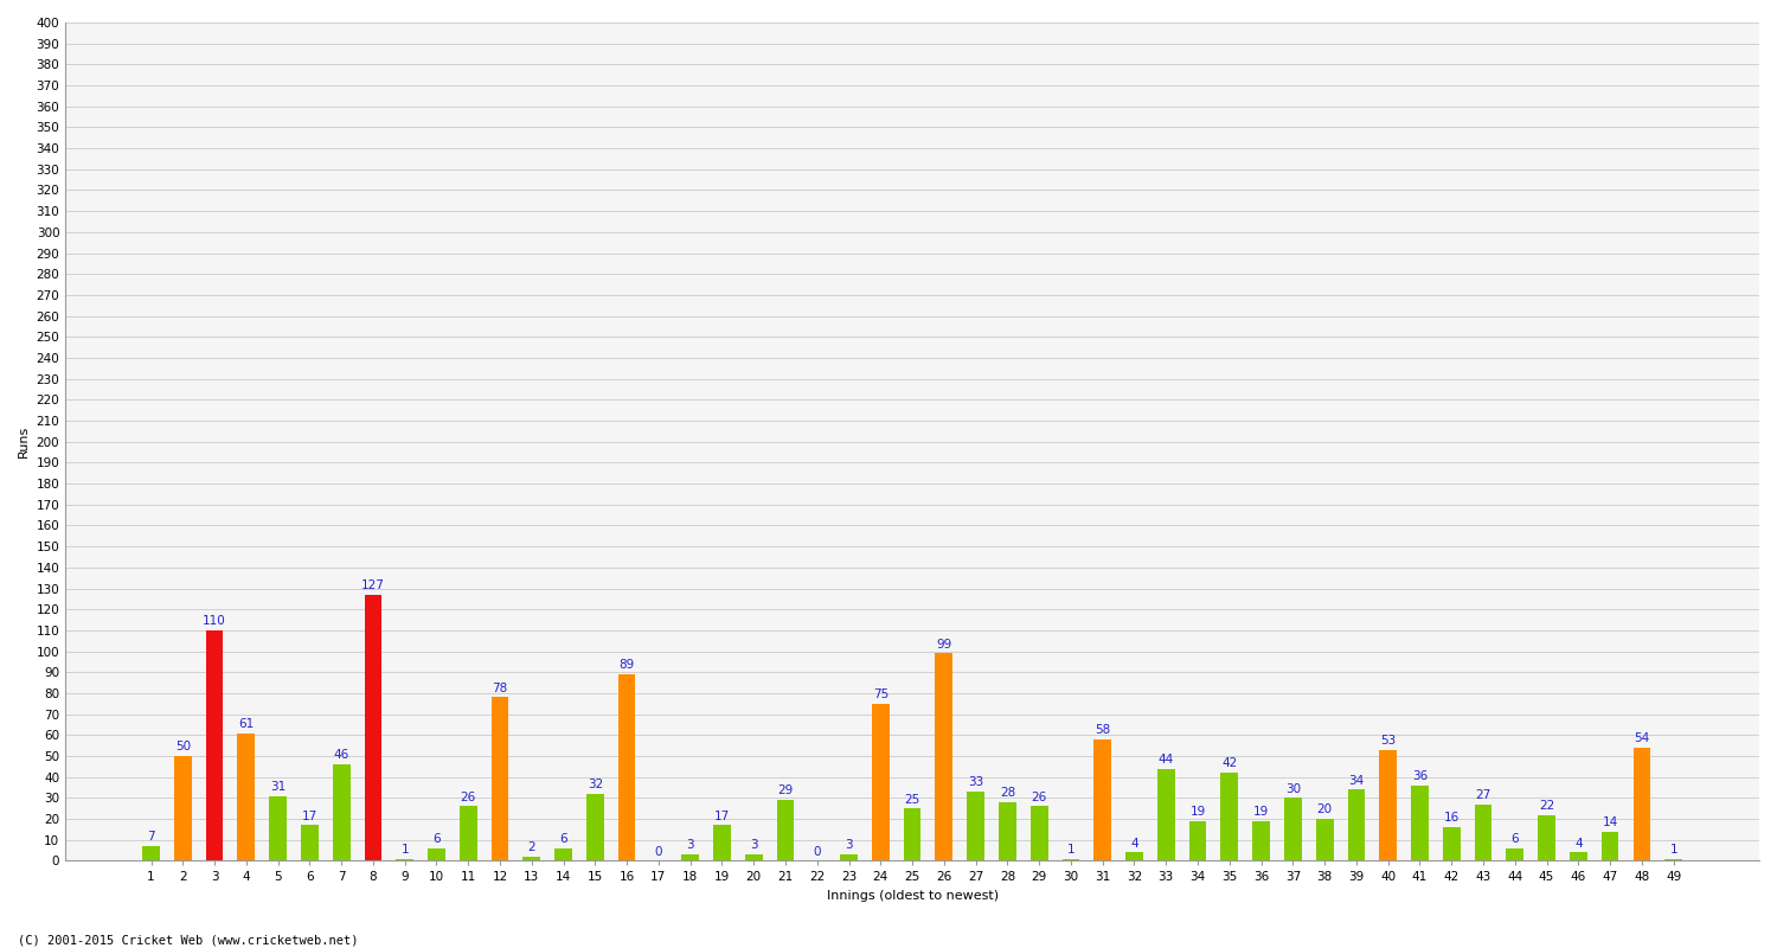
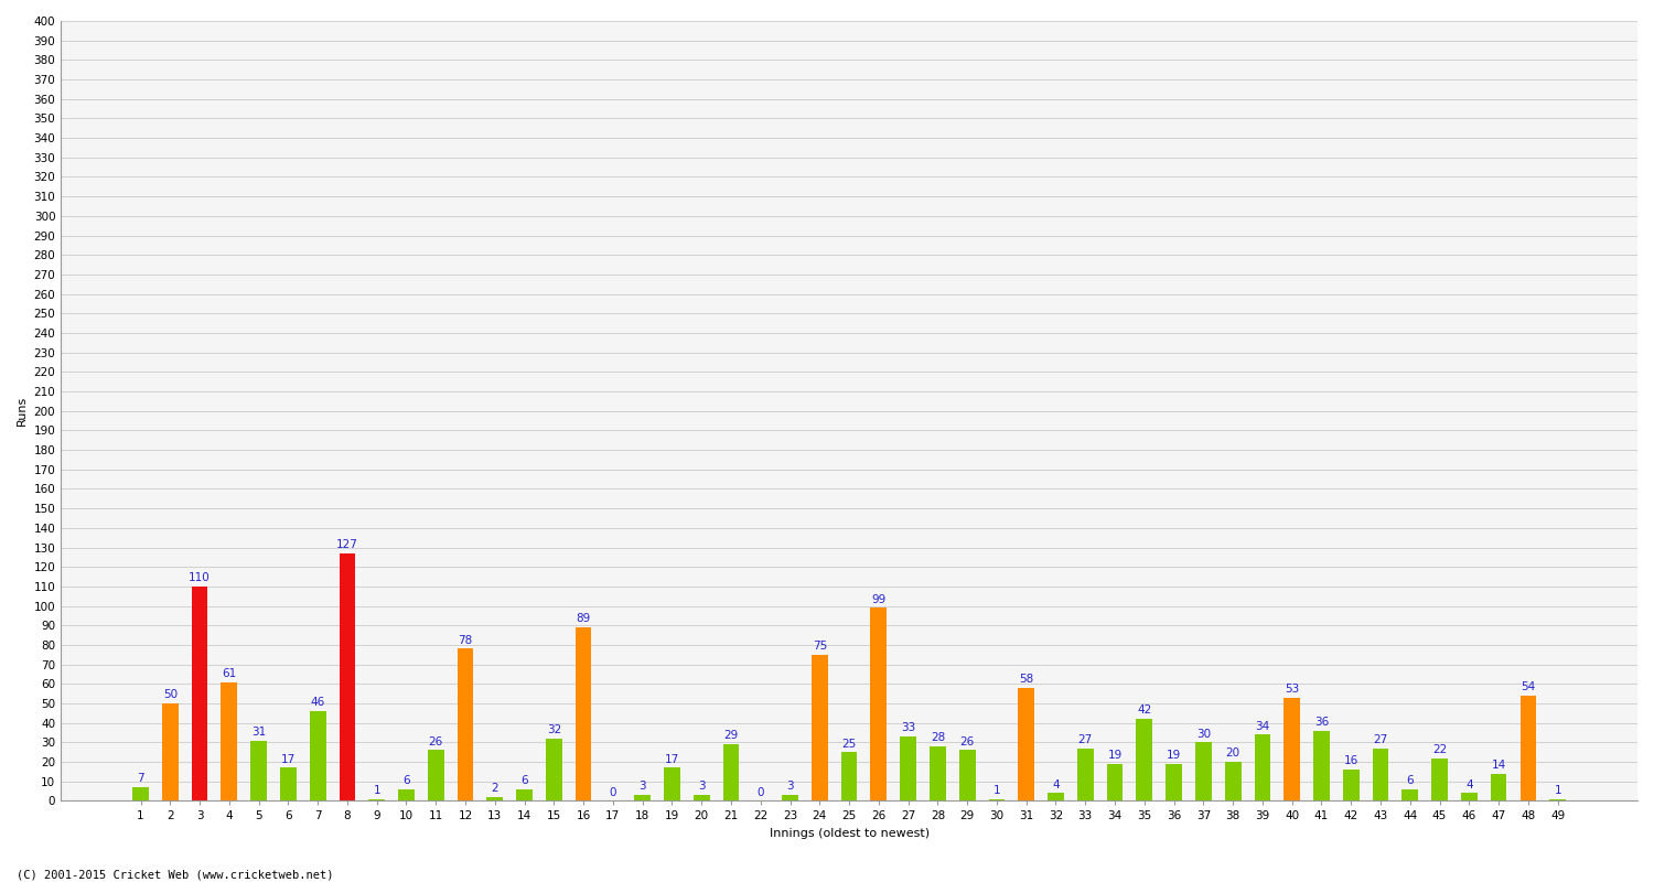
33: 44 -> 27
